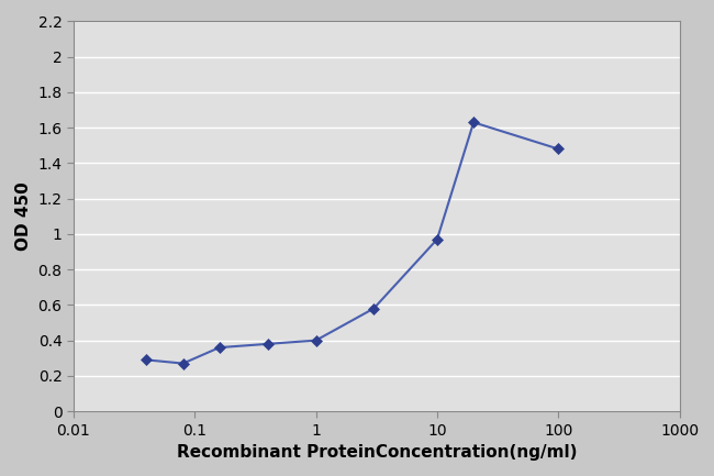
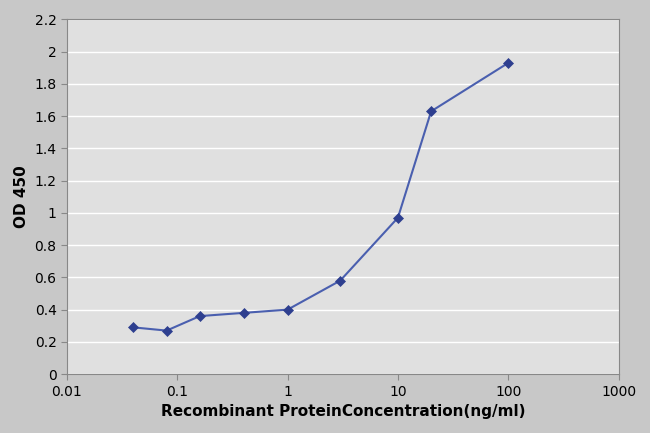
100: 1.48 -> 1.93
